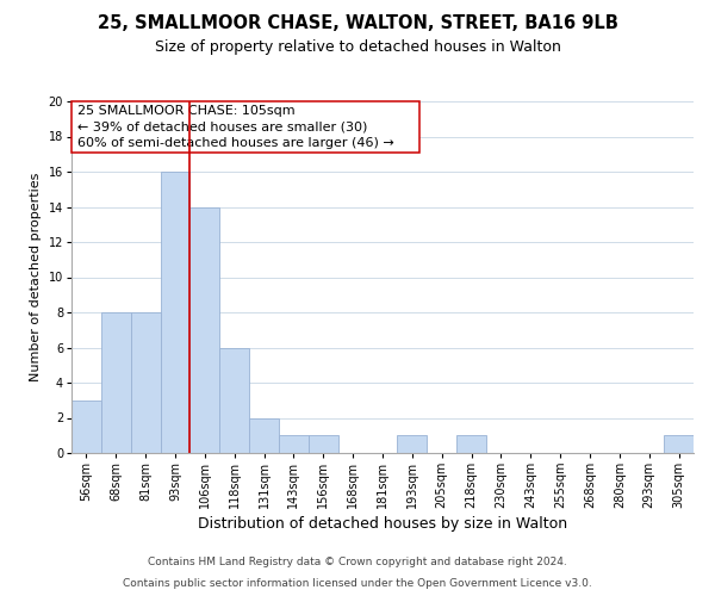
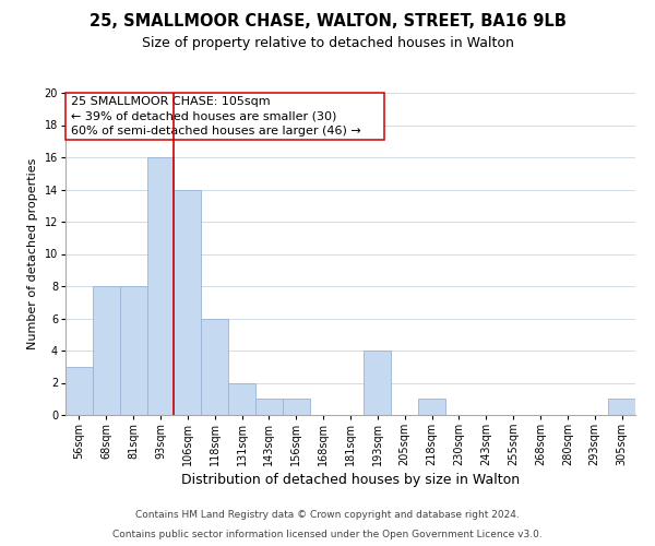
193sqm: 1 -> 4
